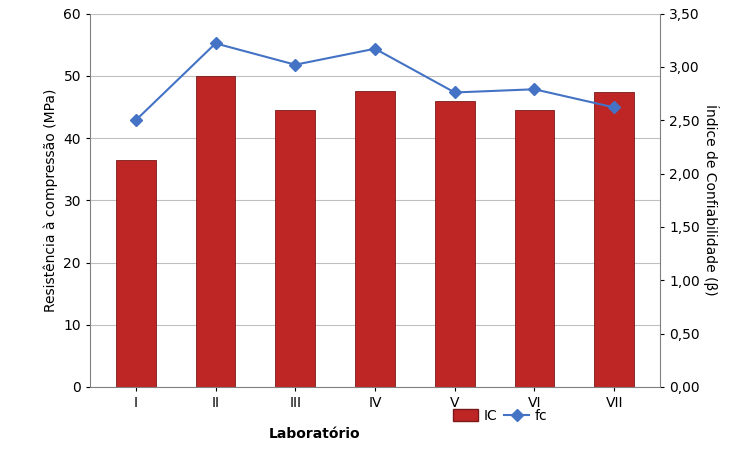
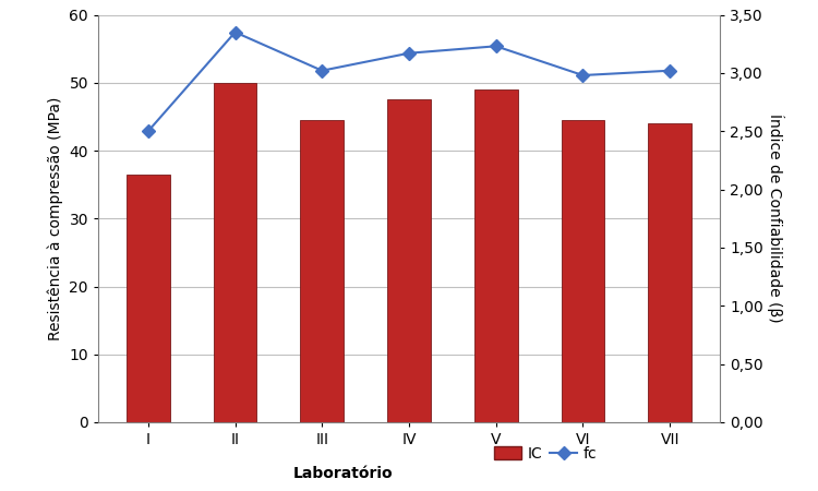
fc/II: 3,22 -> 3,35
IC/V: 46.0 -> 49.0
fc/V: 2,76 -> 3,23
fc/VI: 2,79 -> 2,98
IC/VII: 47.4 -> 44.0
fc/VII: 2,62 -> 3,02
